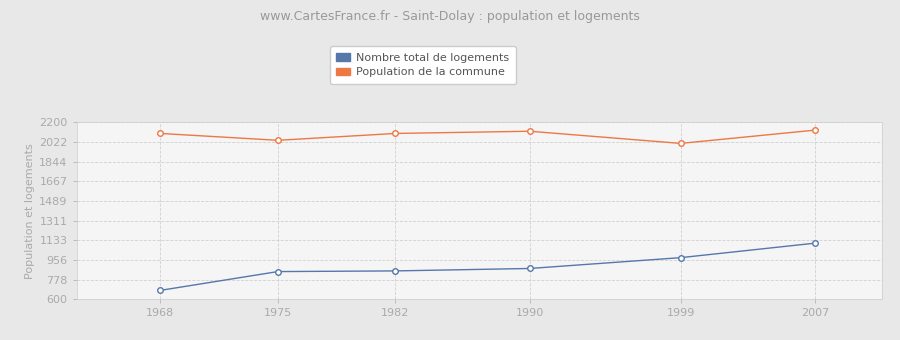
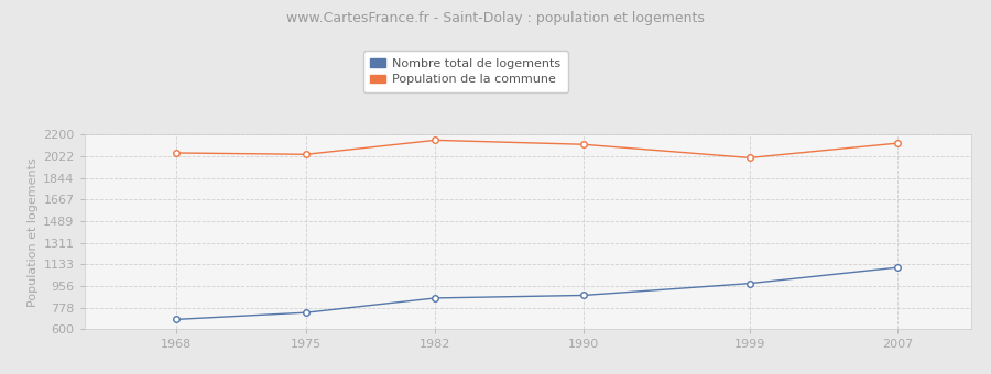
Population de la commune/1968: 2100 -> 2050
Nombre total de logements/1975: 850 -> 740
Population de la commune/1982: 2100 -> 2160
